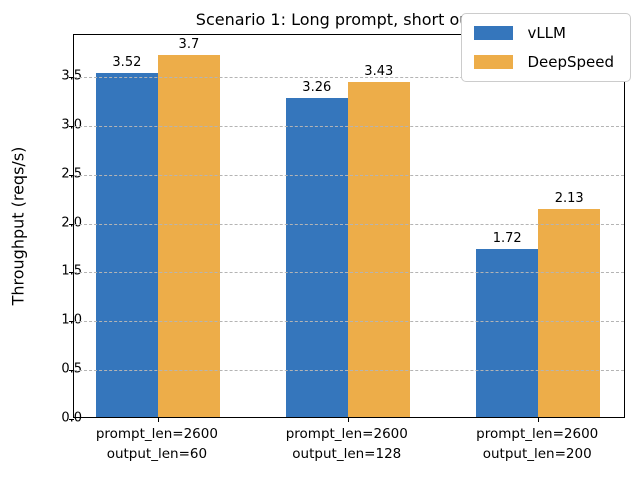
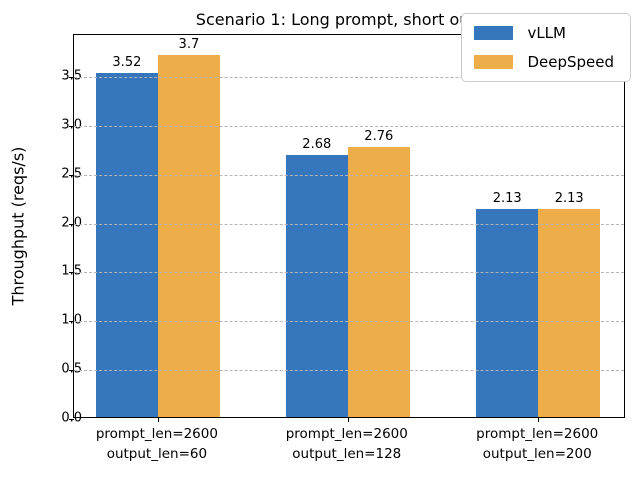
vLLM/prompt_len=2600 output_len=128: 3.26 -> 2.68
DeepSpeed/prompt_len=2600 output_len=128: 3.43 -> 2.76
vLLM/prompt_len=2600 output_len=200: 1.72 -> 2.13
